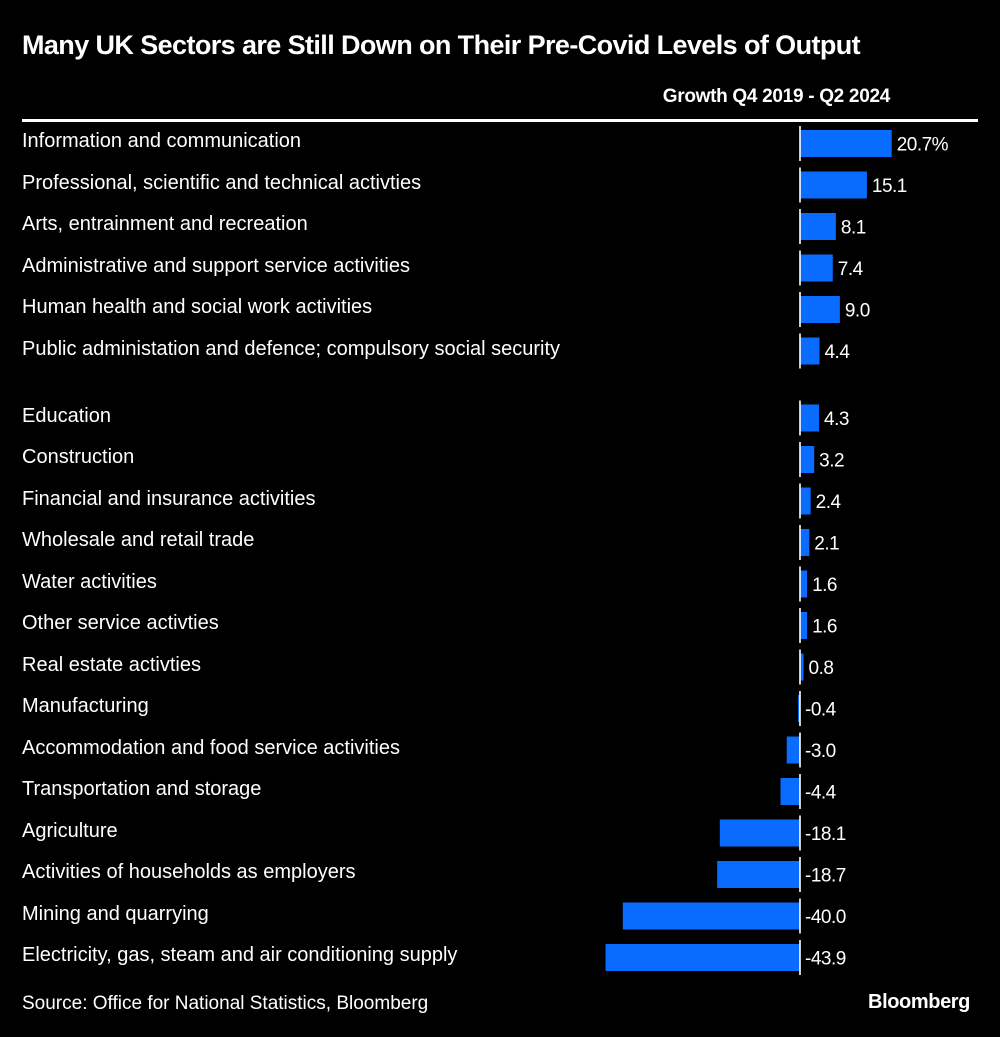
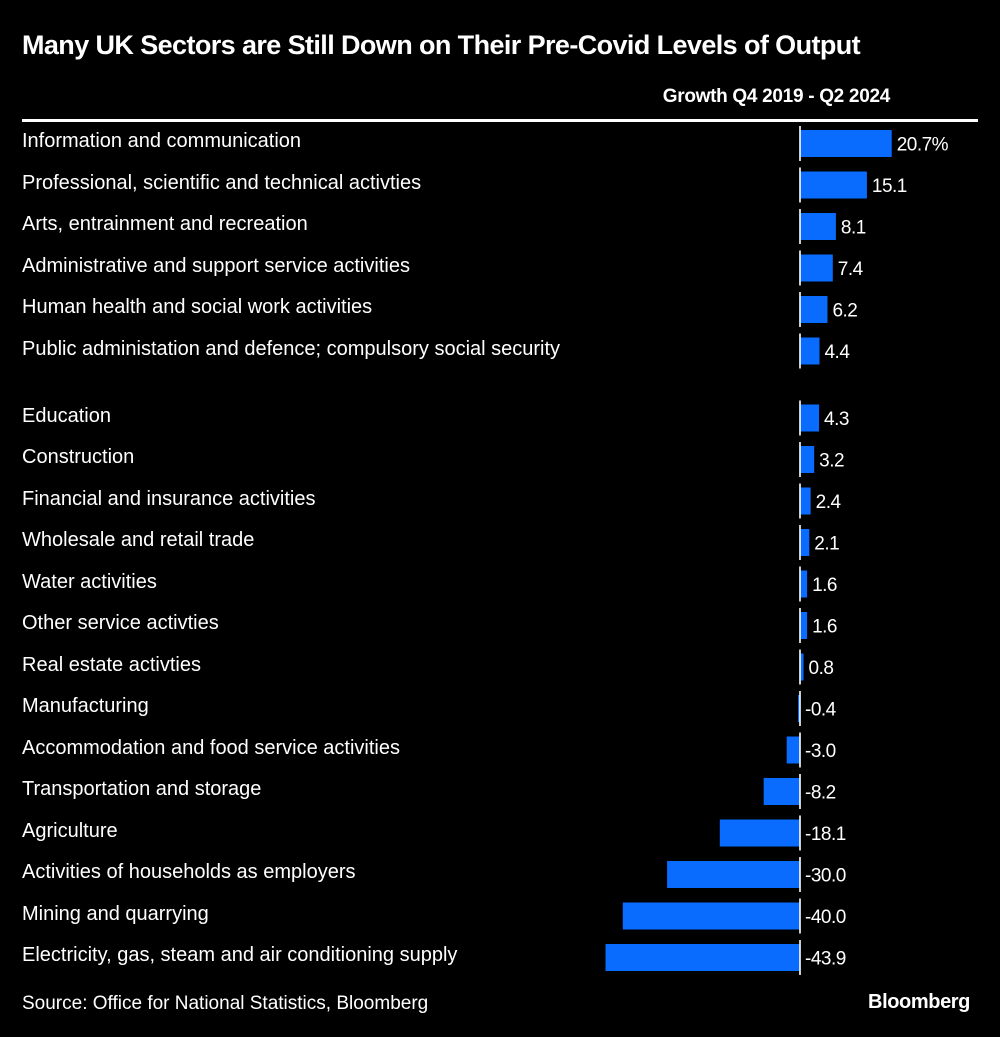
Human health and social work activities: 9.0 -> 6.2
Transportation and storage: -4.4 -> -8.2
Activities of households as employers: -18.7 -> -30.0
